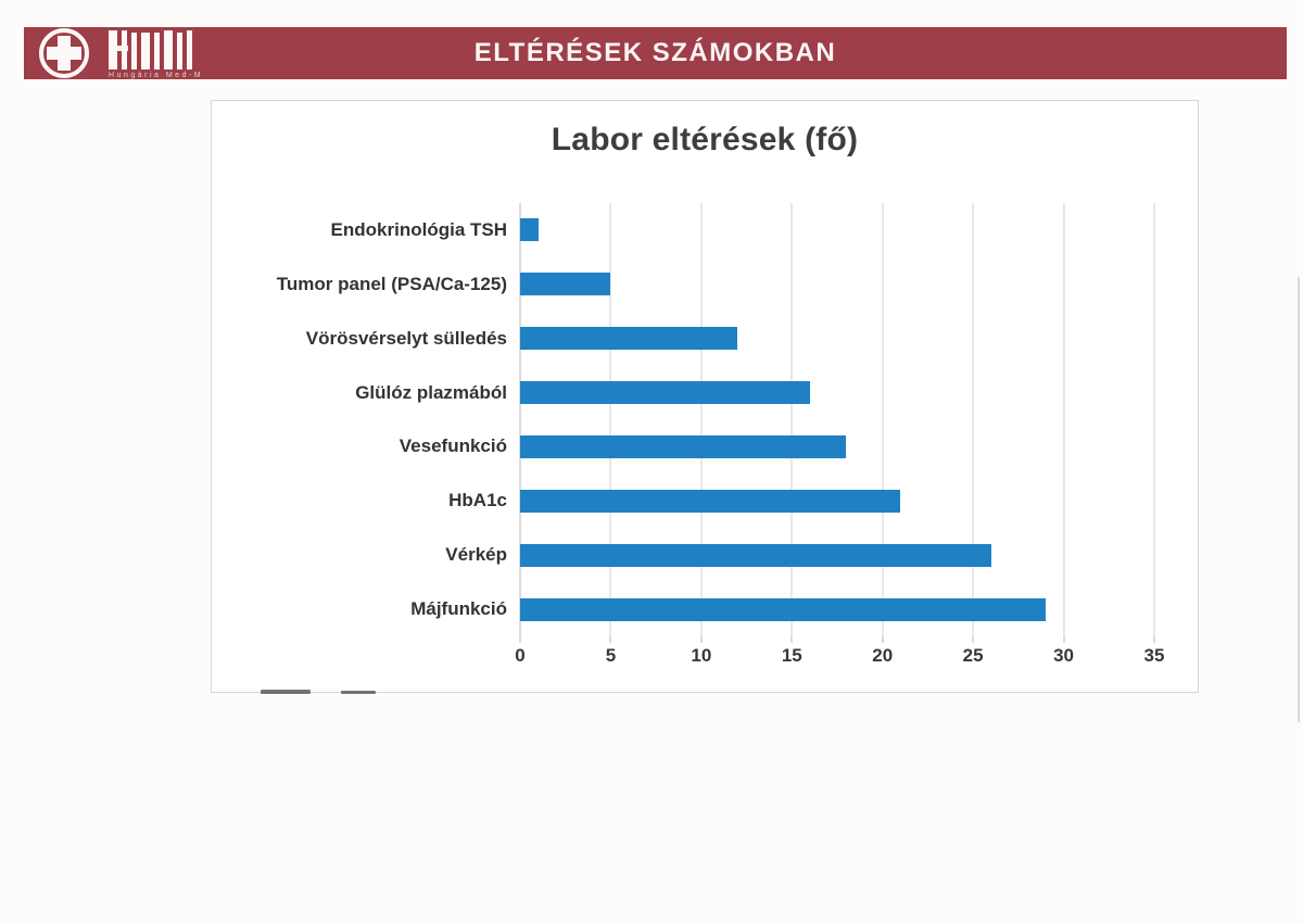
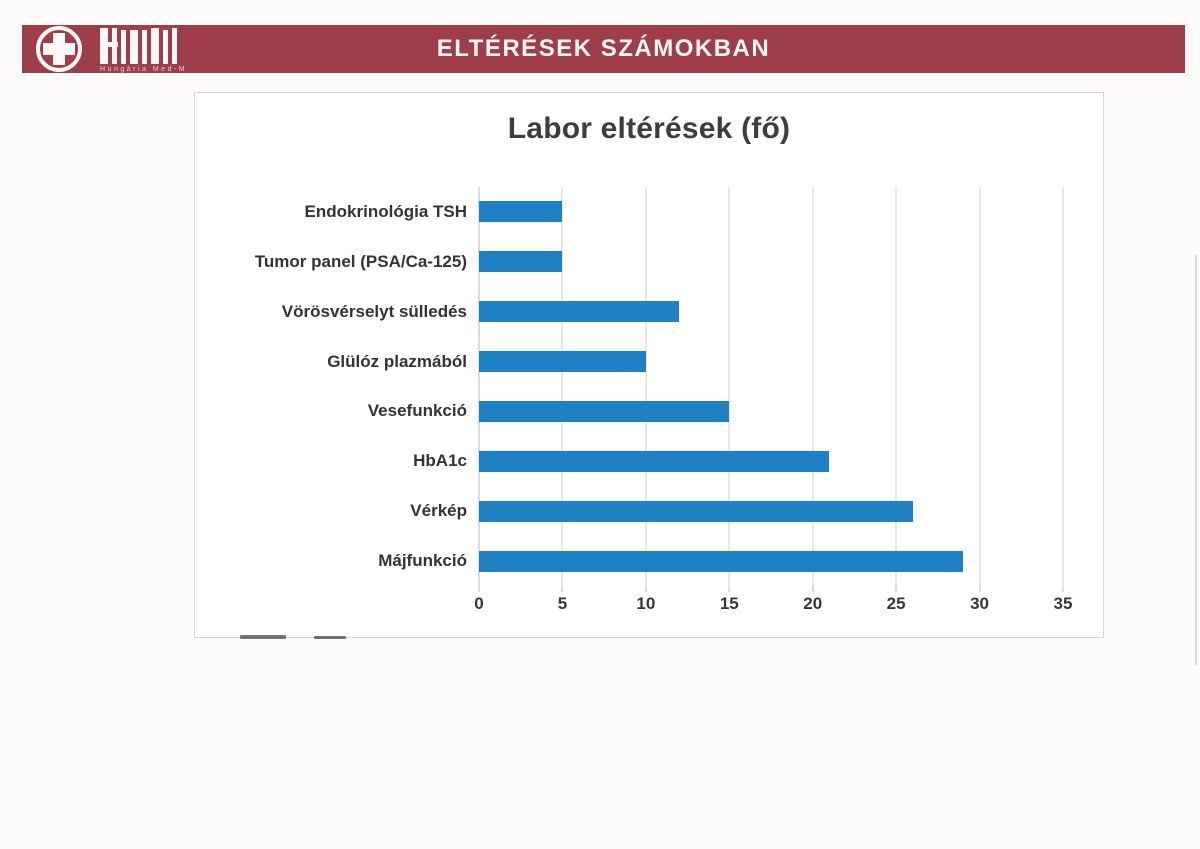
Endokrinológia TSH: 1 -> 5
Glülóz plazmából: 16 -> 10
Vesefunkció: 18 -> 15
